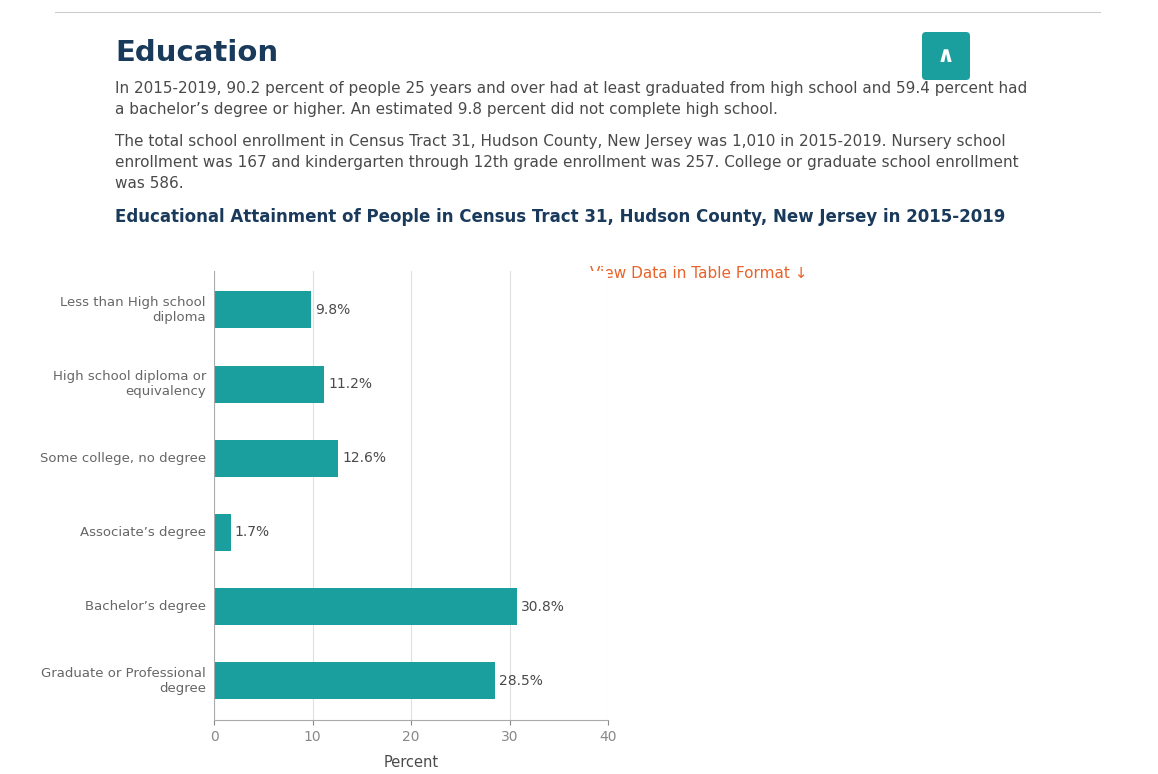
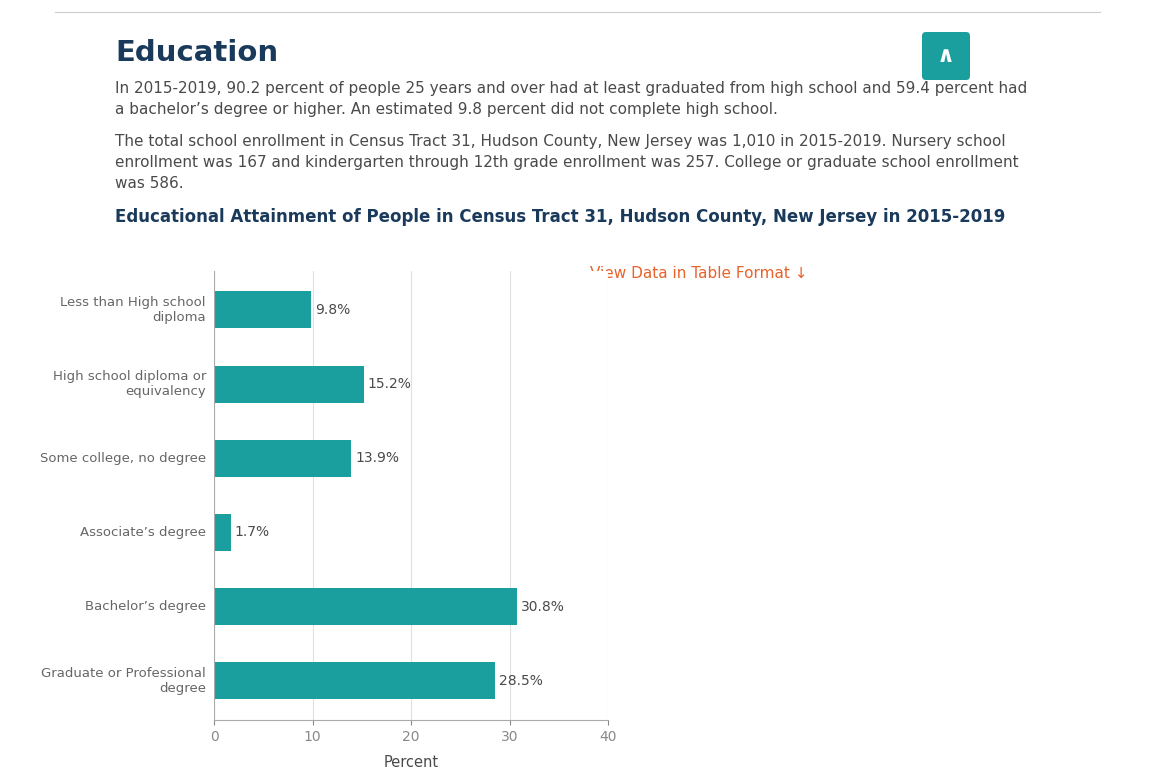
High school diploma or equivalency: 11.2% -> 15.2%
Some college, no degree: 12.6% -> 13.9%
